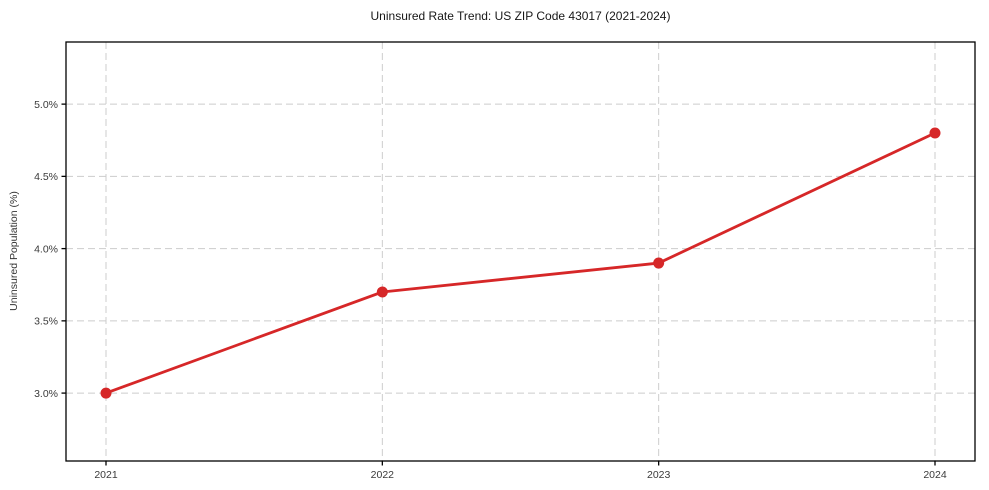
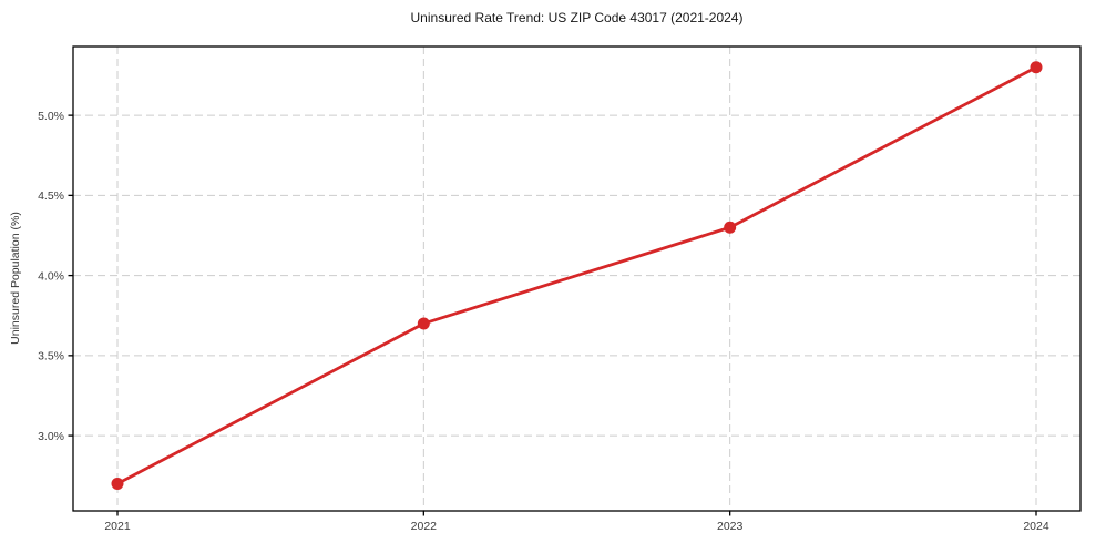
2021: 3.0% -> 2.7%
2023: 3.9% -> 4.3%
2024: 4.8% -> 5.3%
